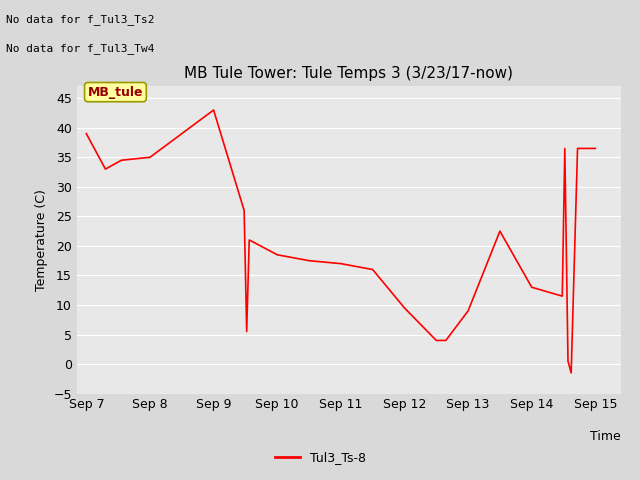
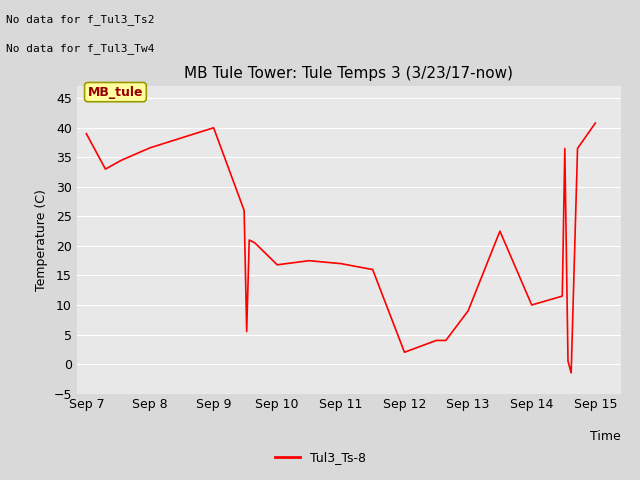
Sep 8: 35.0 -> 36.6
Sep 9: 43.0 -> 40.0
Sep 10: 18.5 -> 16.8
Sep 12: 9.5 -> 2.0
Sep 14: 13.0 -> 10.0
Sep 15: 36.5 -> 40.8
